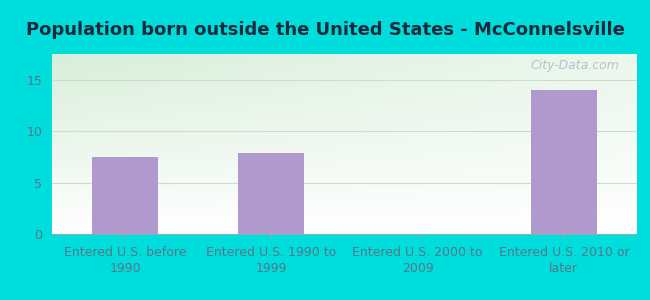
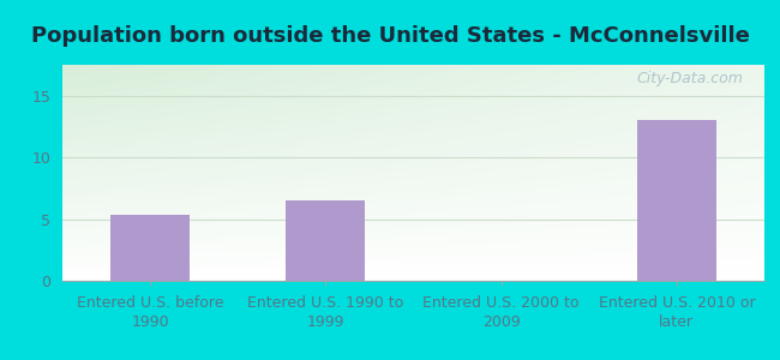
Entered U.S. before 1990: 7.5 -> 5.3
Entered U.S. 1990 to 1999: 7.9 -> 6.5
Entered U.S. 2010 or later: 14.0 -> 13.0
